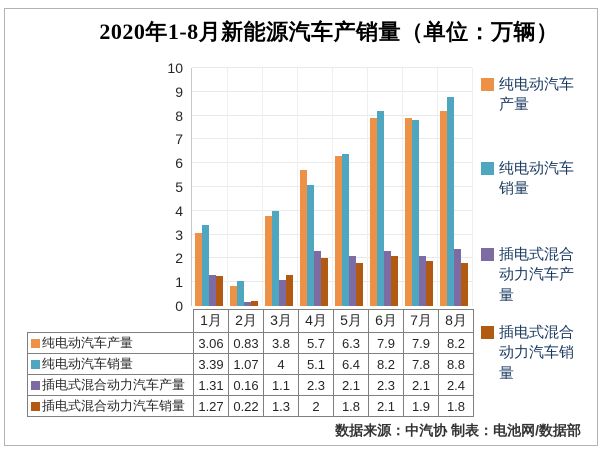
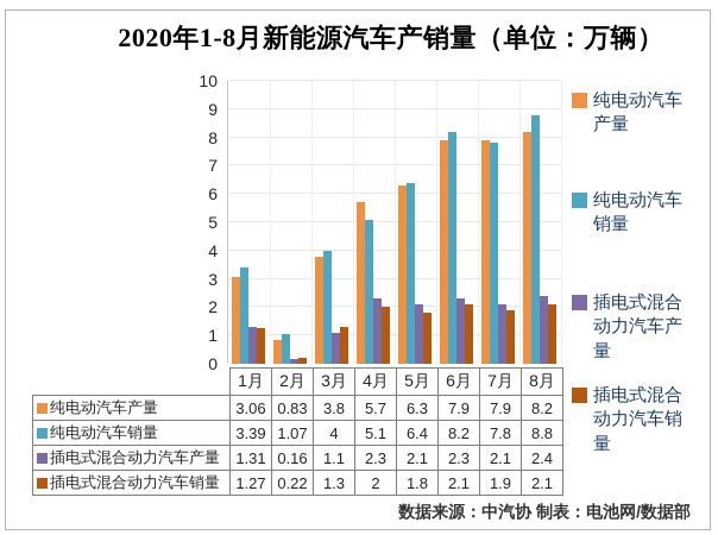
插电式混合动力汽车销量/8月: 1.8 -> 2.1
